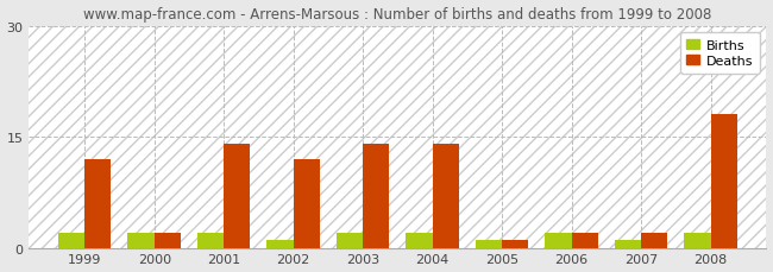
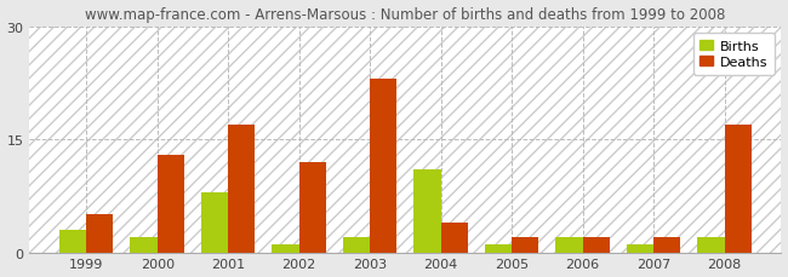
Births/1999: 2 -> 3
Deaths/1999: 12 -> 5
Deaths/2000: 2 -> 13
Births/2001: 2 -> 8
Deaths/2001: 14 -> 17
Deaths/2003: 14 -> 23
Births/2004: 2 -> 11
Deaths/2004: 14 -> 4
Deaths/2005: 1 -> 2
Deaths/2008: 18 -> 17
